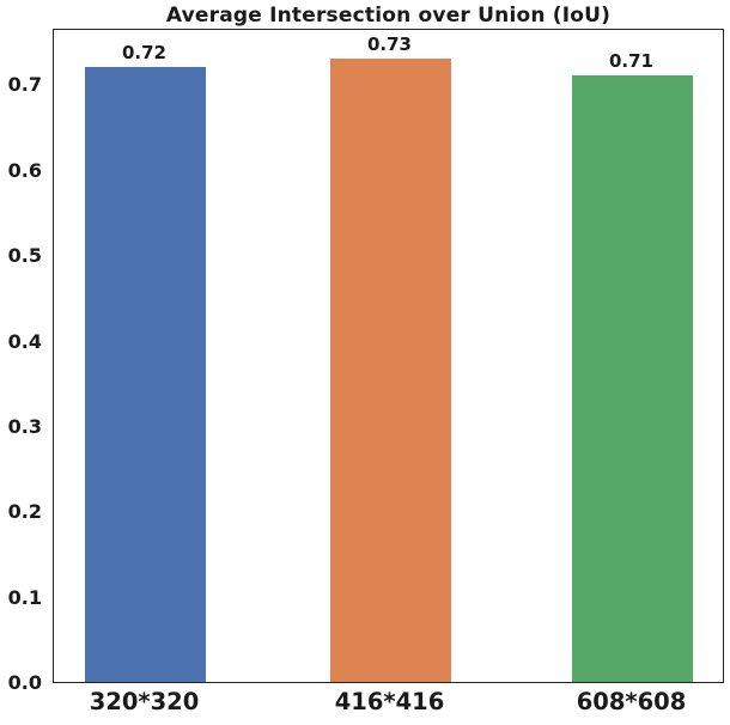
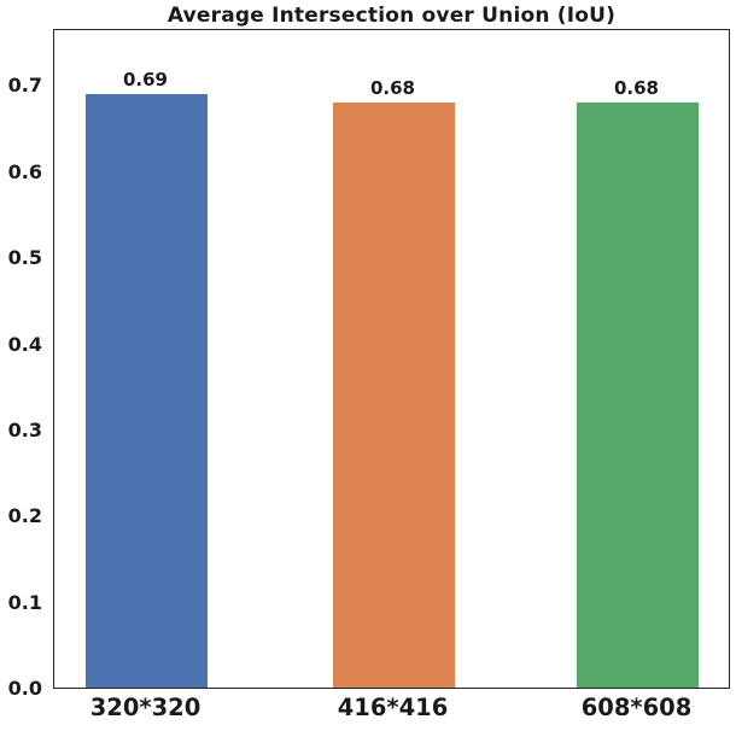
320*320: 0.72 -> 0.69
416*416: 0.73 -> 0.68
608*608: 0.71 -> 0.68
